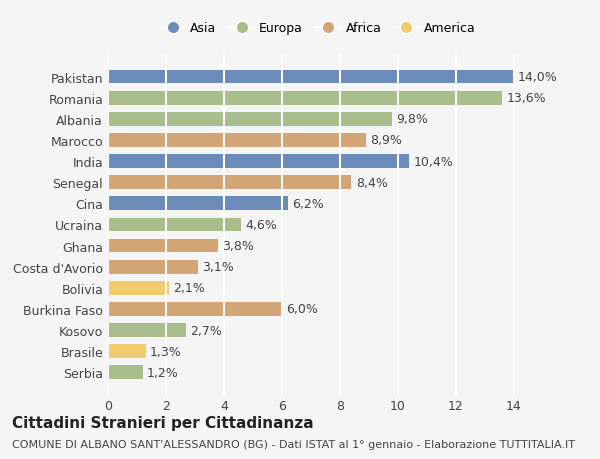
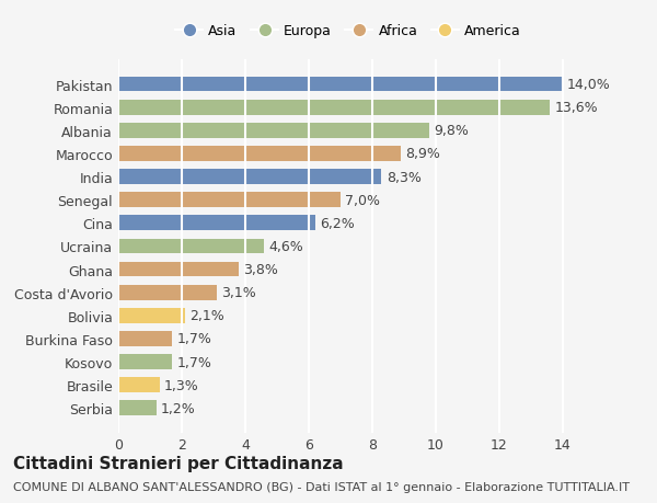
India: 10,4% -> 8,3%
Senegal: 8,4% -> 7,0%
Burkina Faso: 6,0% -> 1,7%
Kosovo: 2,7% -> 1,7%
